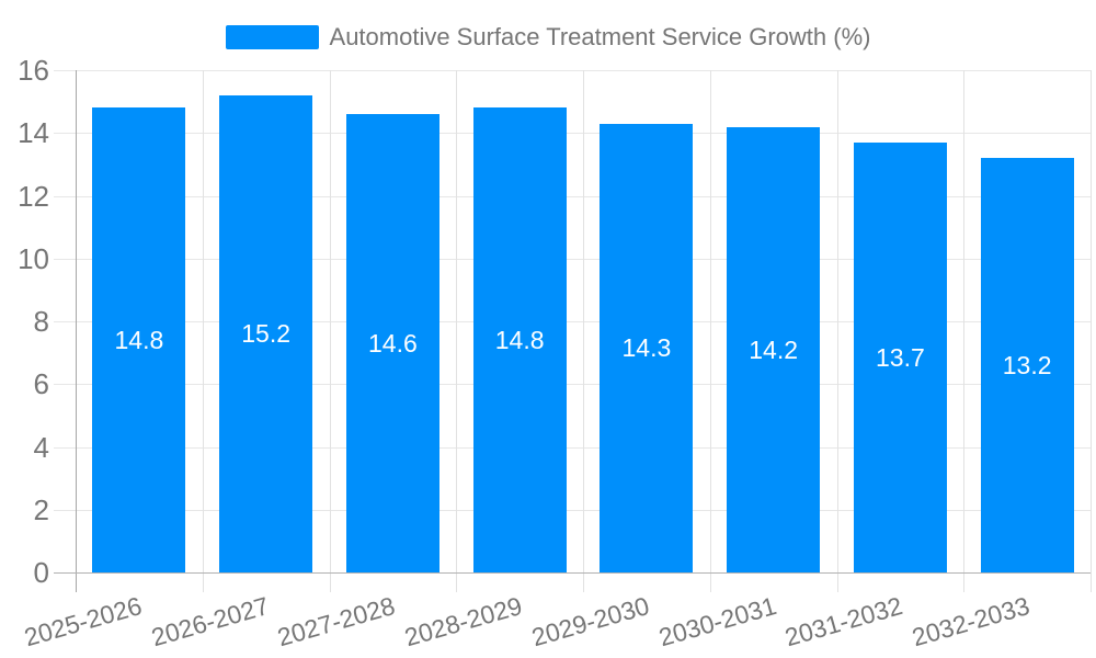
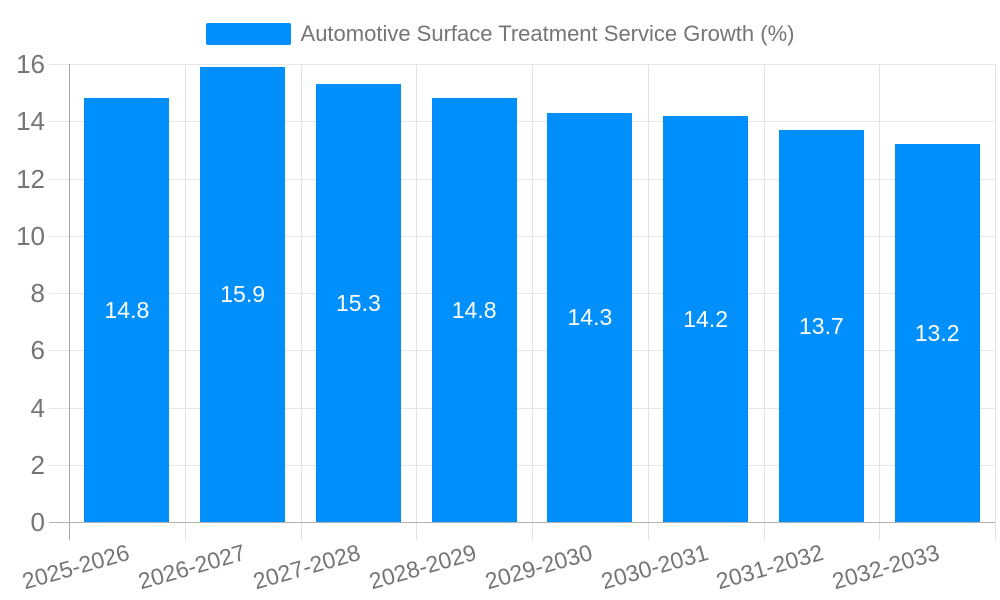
2026-2027: 15.2 -> 15.9
2027-2028: 14.6 -> 15.3
